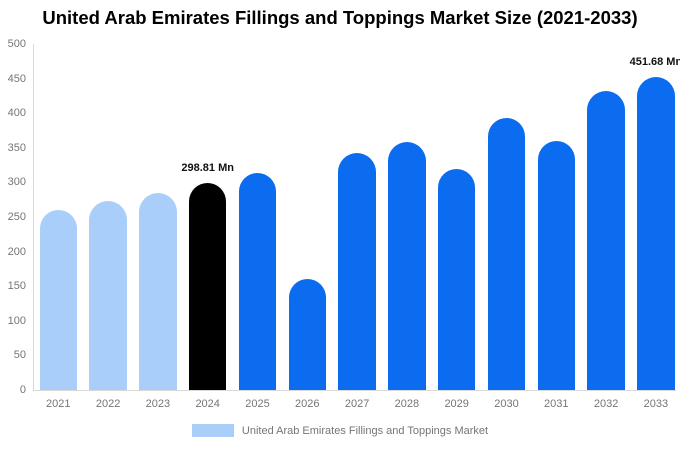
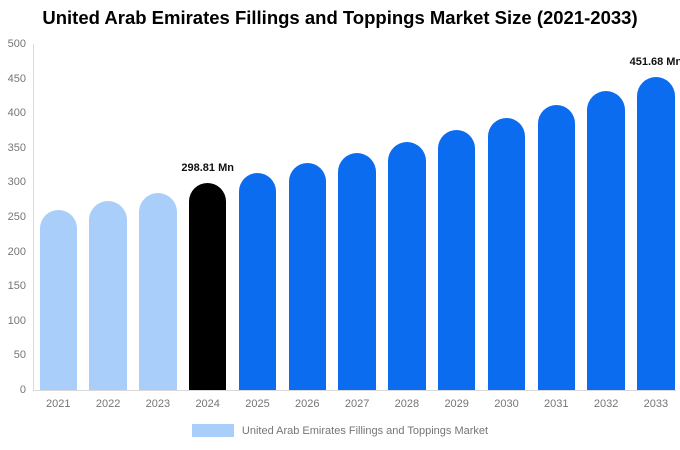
2026: 160 -> 330
2029: 320 -> 380
2031: 360 -> 410
